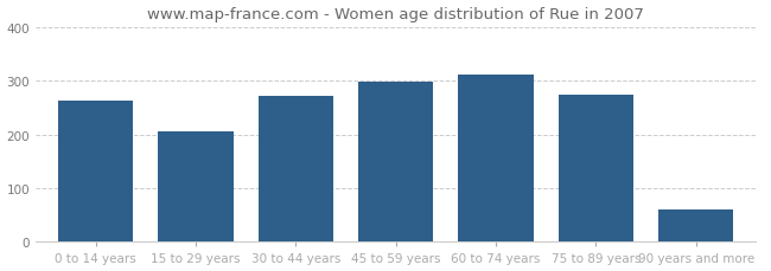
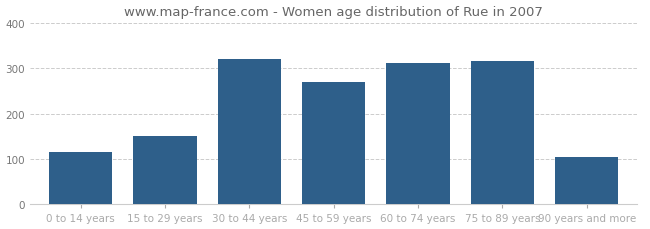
0 to 14 years: 263 -> 115
15 to 29 years: 205 -> 150
30 to 44 years: 271 -> 320
45 to 59 years: 299 -> 270
75 to 89 years: 274 -> 315
90 years and more: 61 -> 105
